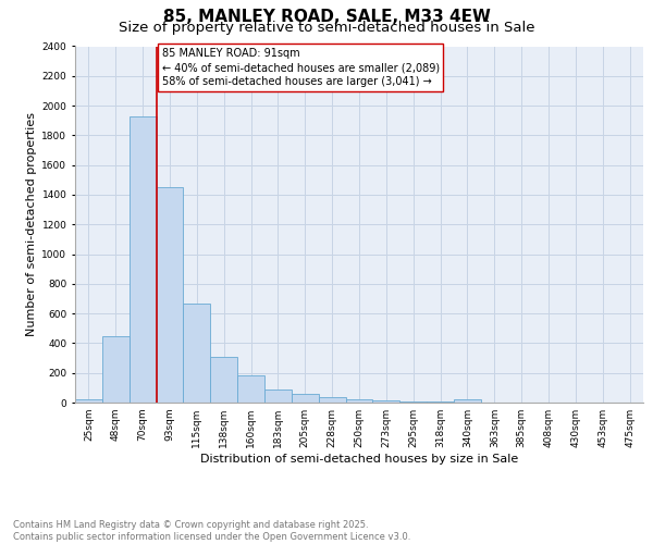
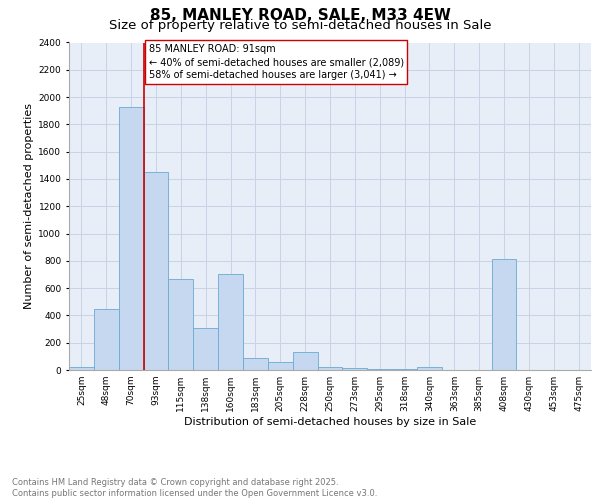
160sqm: 180 -> 700
228sqm: 40 -> 130
408sqm: 0 -> 810
